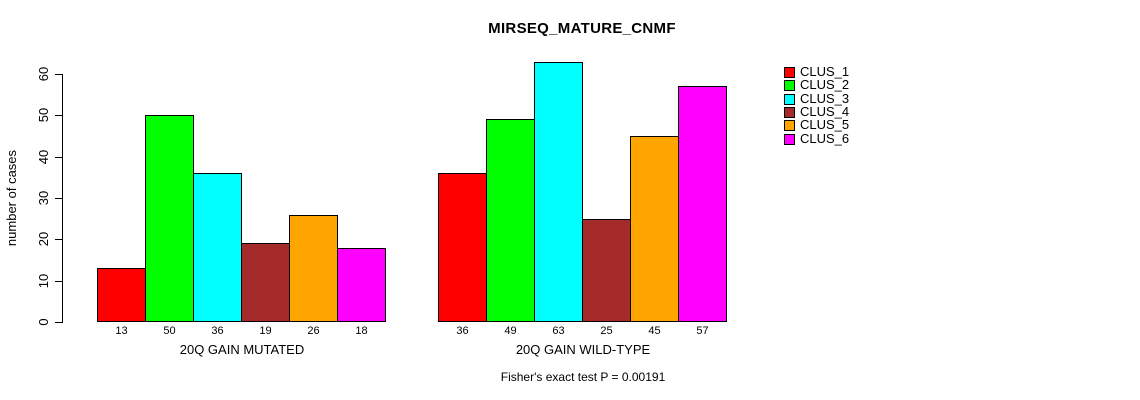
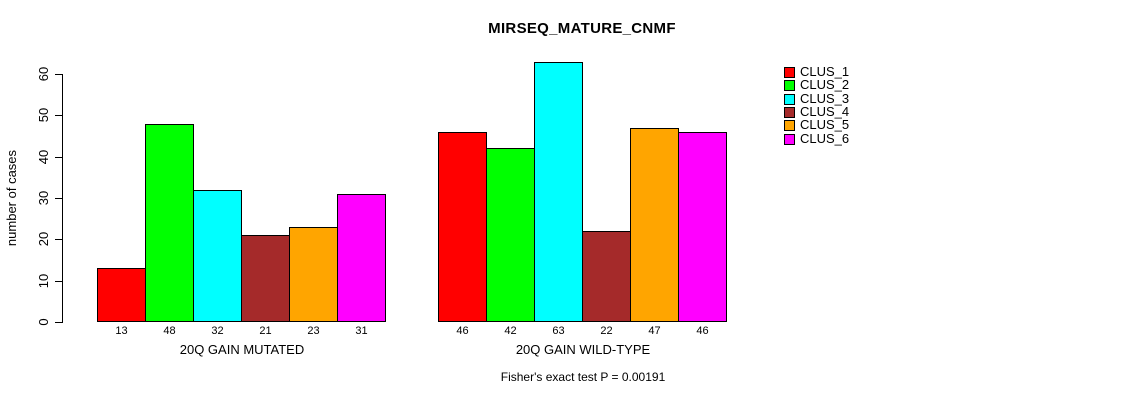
CLUS_2/20Q GAIN MUTATED: 50 -> 48
CLUS_3/20Q GAIN MUTATED: 36 -> 32
CLUS_4/20Q GAIN MUTATED: 19 -> 21
CLUS_5/20Q GAIN MUTATED: 26 -> 23
CLUS_6/20Q GAIN MUTATED: 18 -> 31
CLUS_1/20Q GAIN WILD-TYPE: 36 -> 46
CLUS_2/20Q GAIN WILD-TYPE: 49 -> 42
CLUS_4/20Q GAIN WILD-TYPE: 25 -> 22
CLUS_5/20Q GAIN WILD-TYPE: 45 -> 47
CLUS_6/20Q GAIN WILD-TYPE: 57 -> 46
